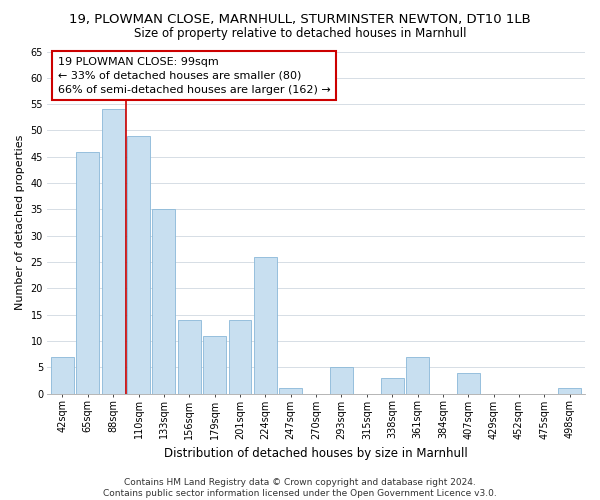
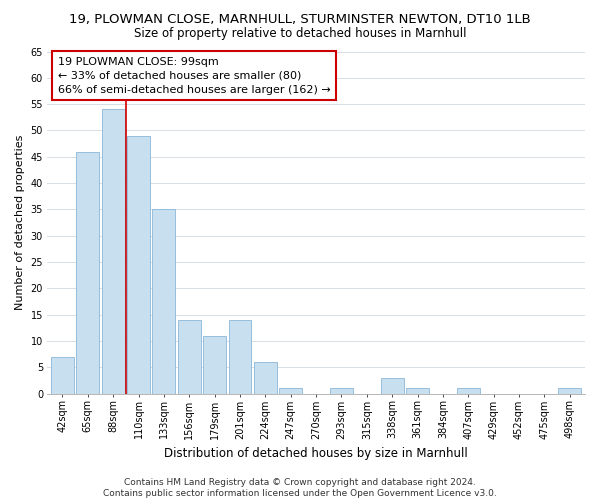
224sqm: 26 -> 6
293sqm: 5 -> 1
361sqm: 7 -> 1
407sqm: 4 -> 1
